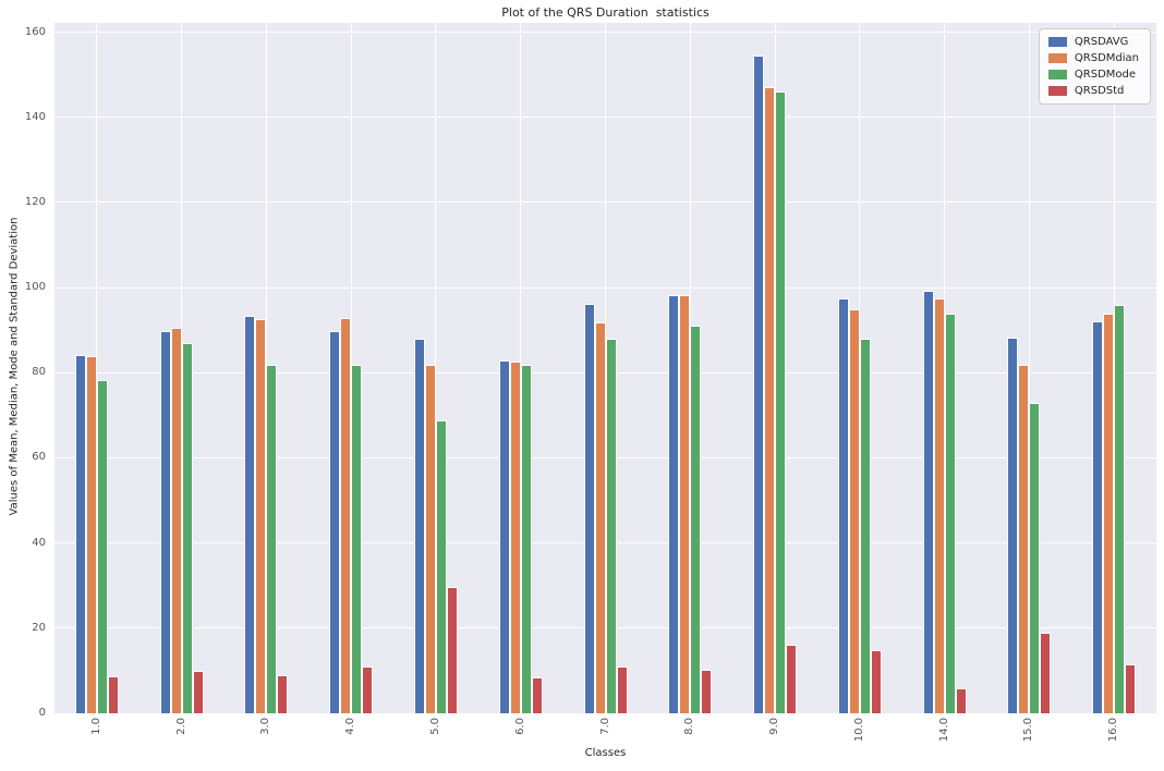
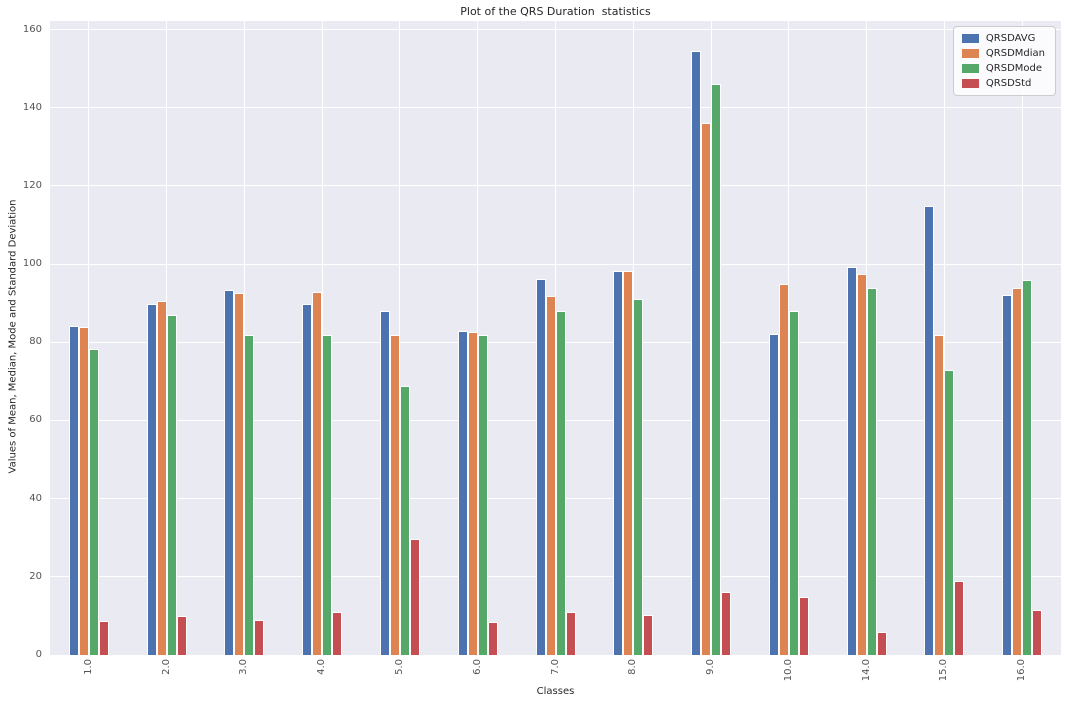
QRSDMdian/9.0: 147 -> 136
QRSDAVG/10.0: 97 -> 82
QRSDAVG/15.0: 88 -> 115
